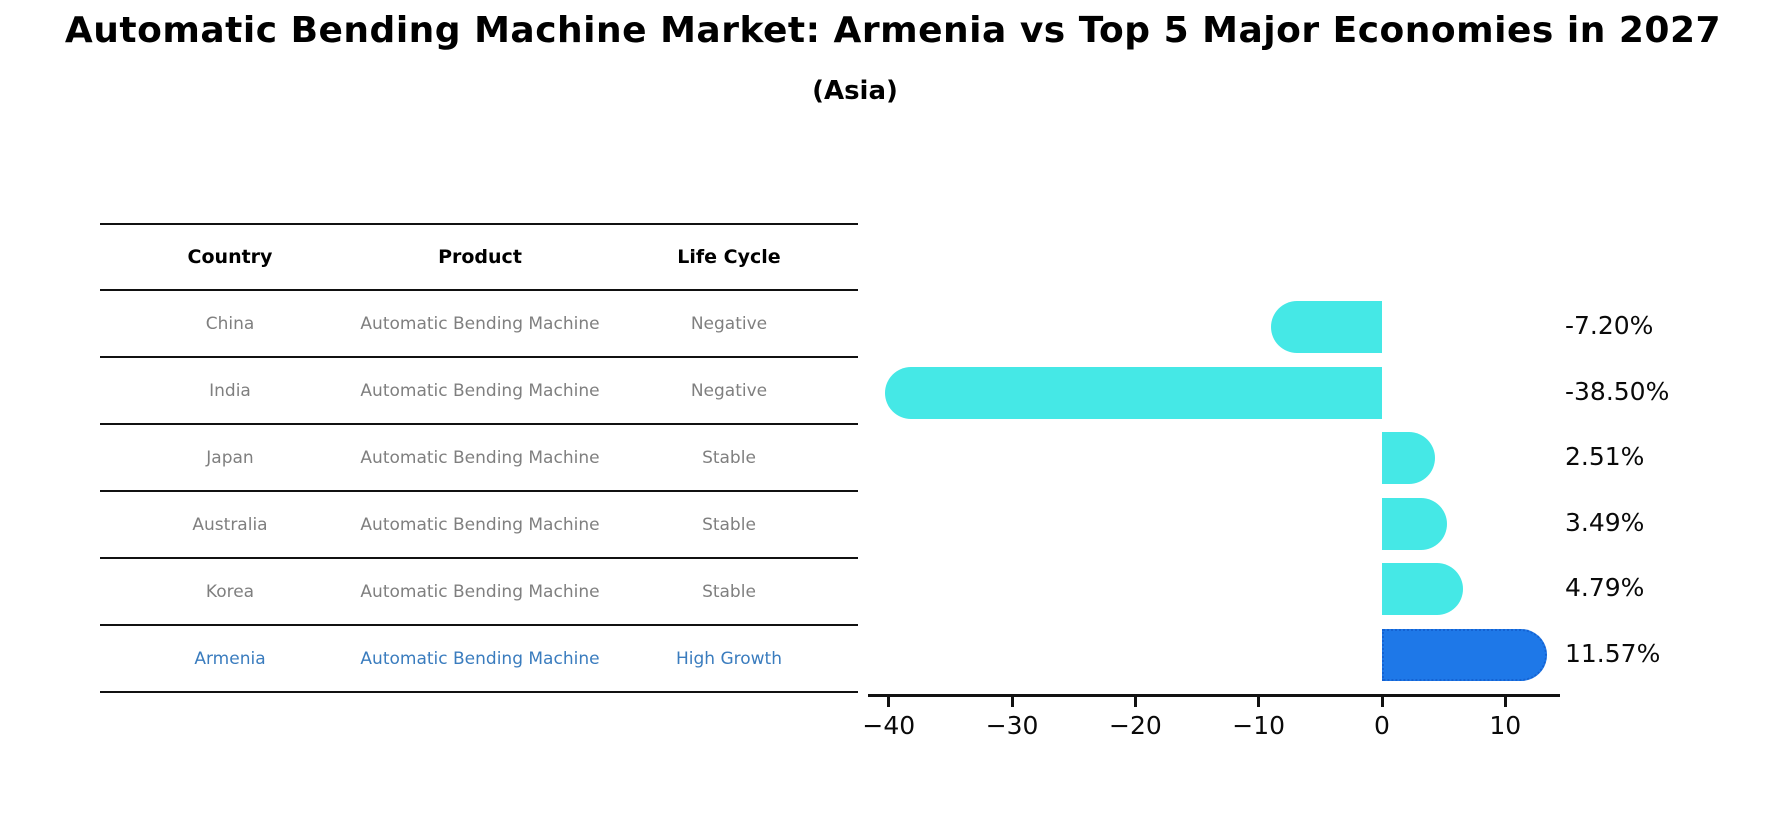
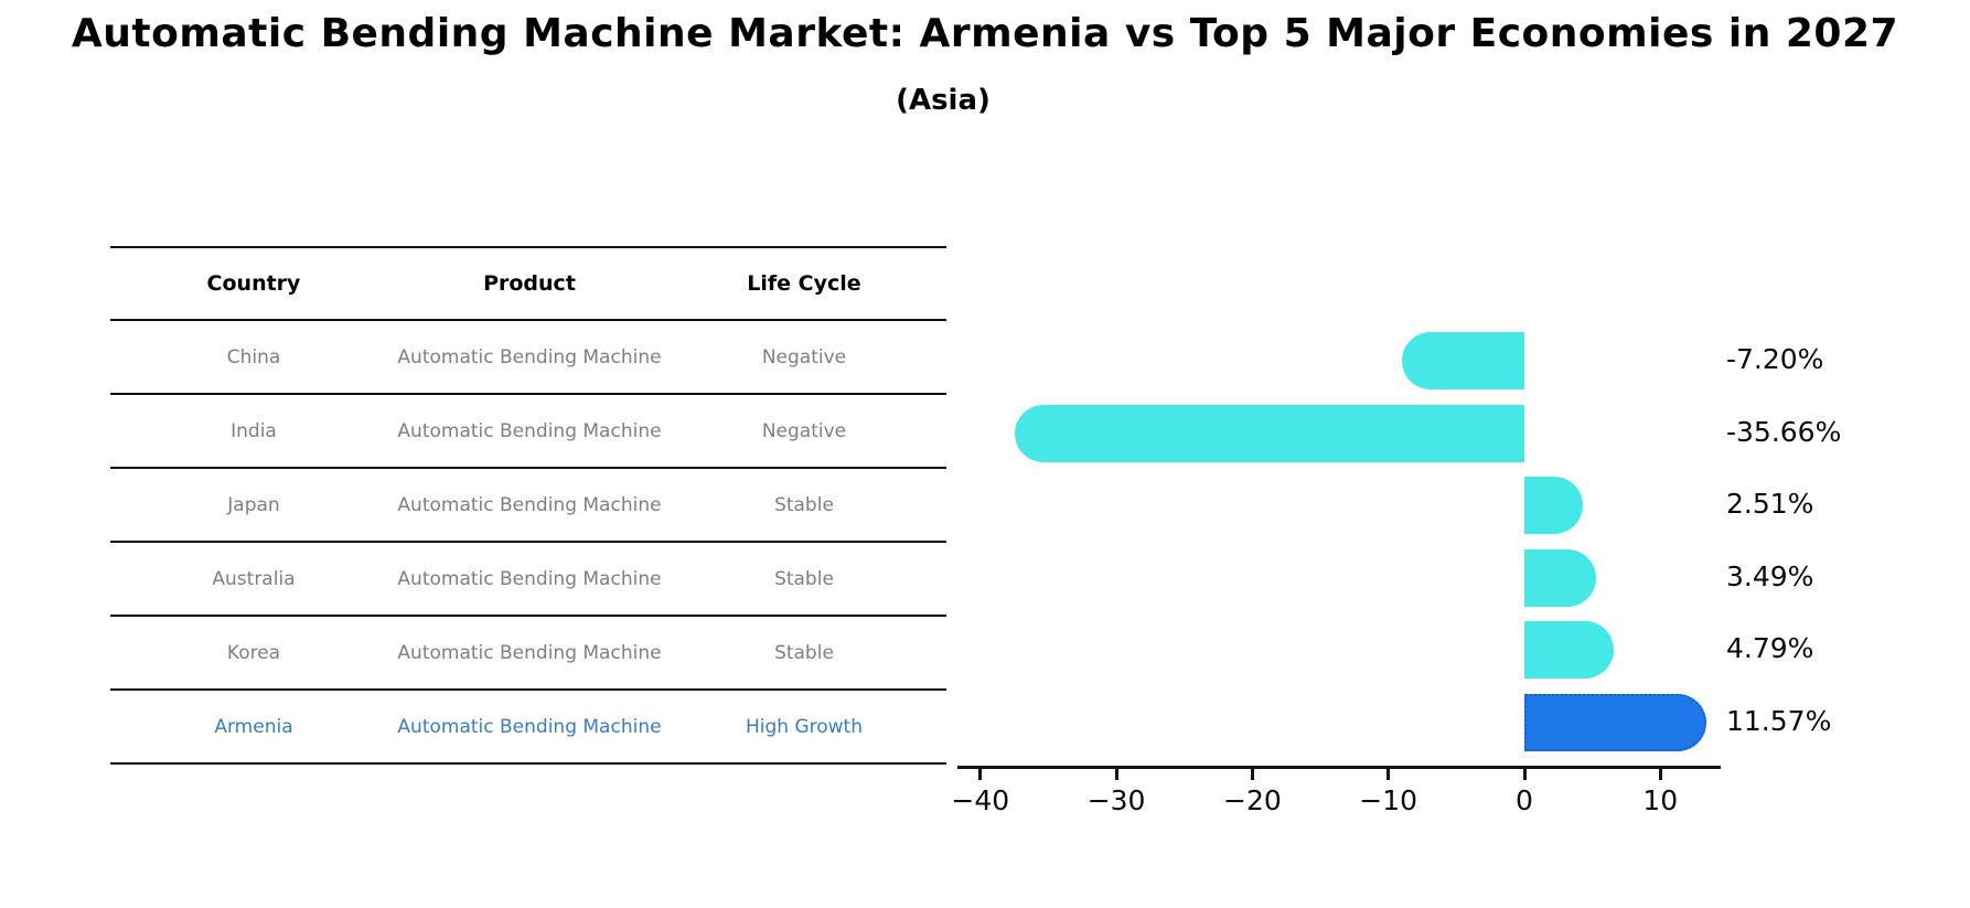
India: -38.50% -> -35.66%
